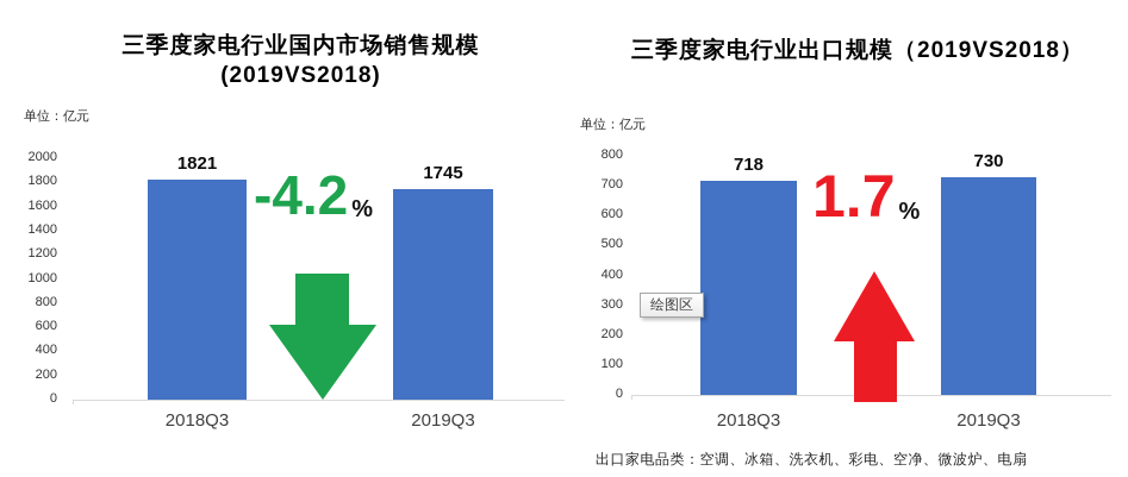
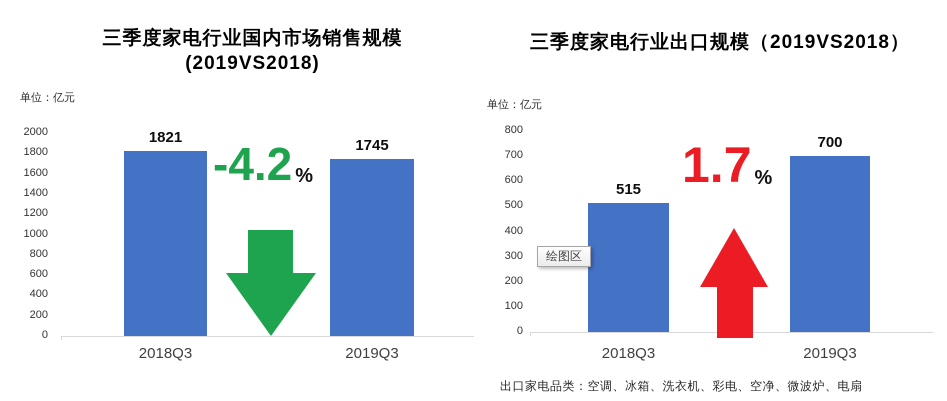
三季度家电行业出口规模（2019VS2018）/2018Q3: 718 -> 515
三季度家电行业出口规模（2019VS2018）/2019Q3: 730 -> 700
